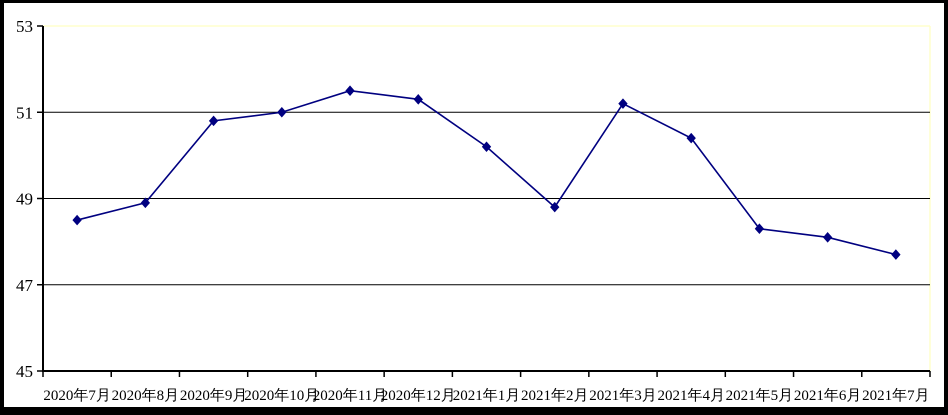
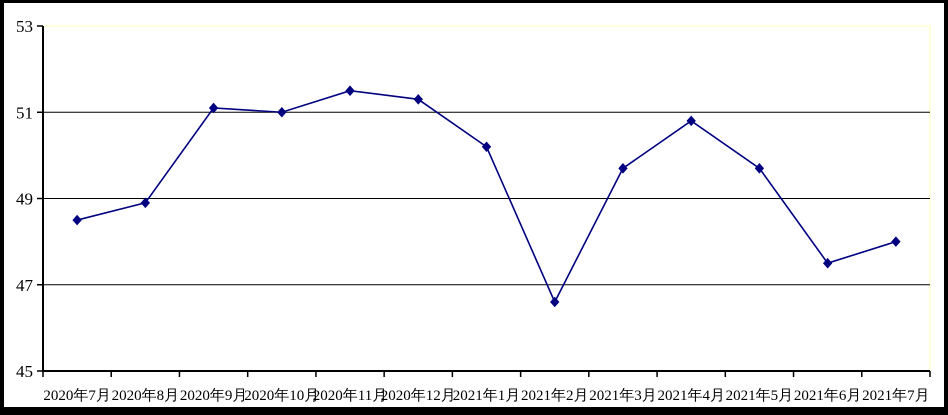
2020年9月: 50.8 -> 51.1
2021年2月: 48.8 -> 46.6
2021年3月: 51.2 -> 49.7
2021年4月: 50.4 -> 50.8
2021年5月: 48.3 -> 49.7
2021年6月: 48.1 -> 47.5
2021年7月: 47.7 -> 48.0
